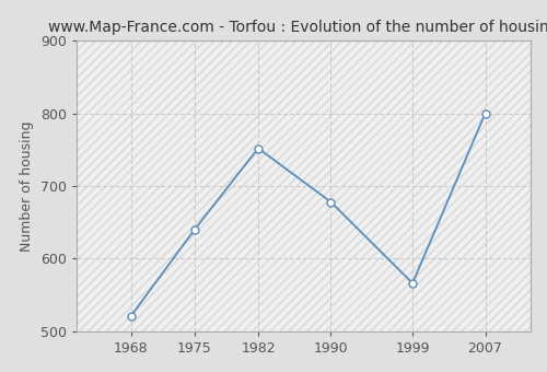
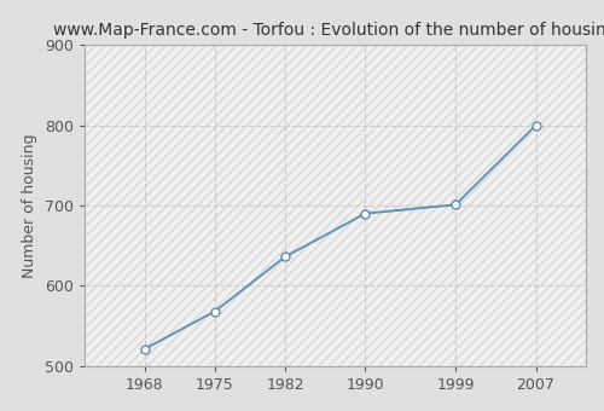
1975: 640 -> 568
1982: 752 -> 636
1990: 678 -> 690
1999: 566 -> 701
